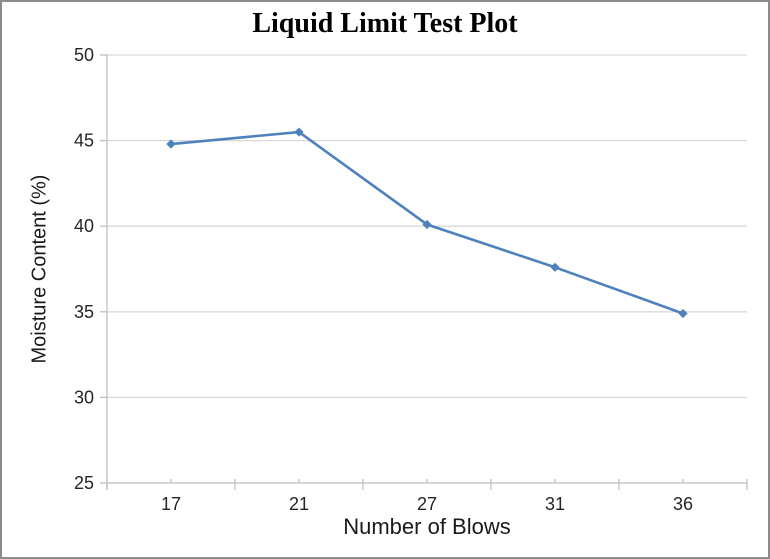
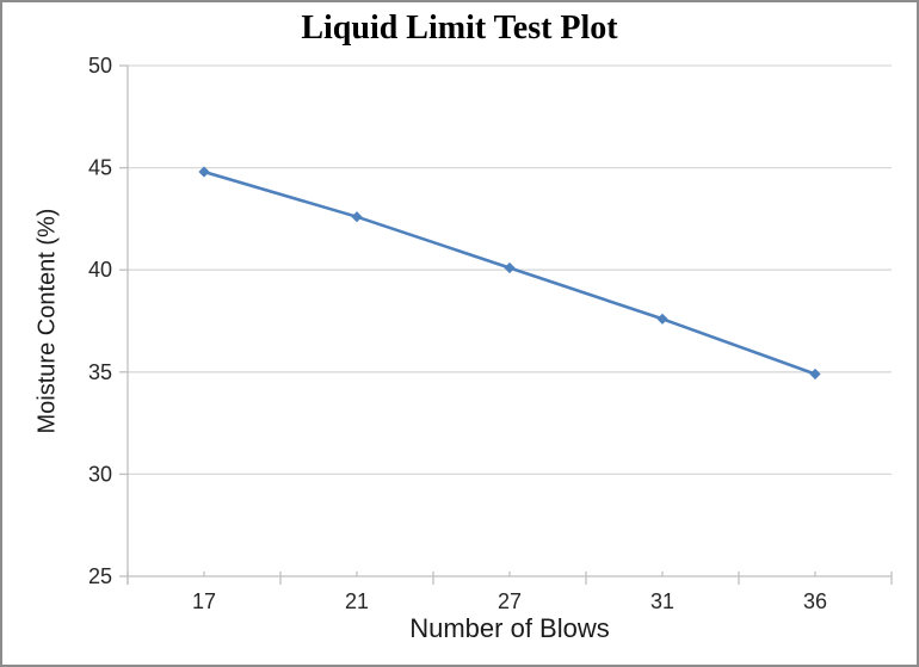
21: 45.5 -> 42.6
